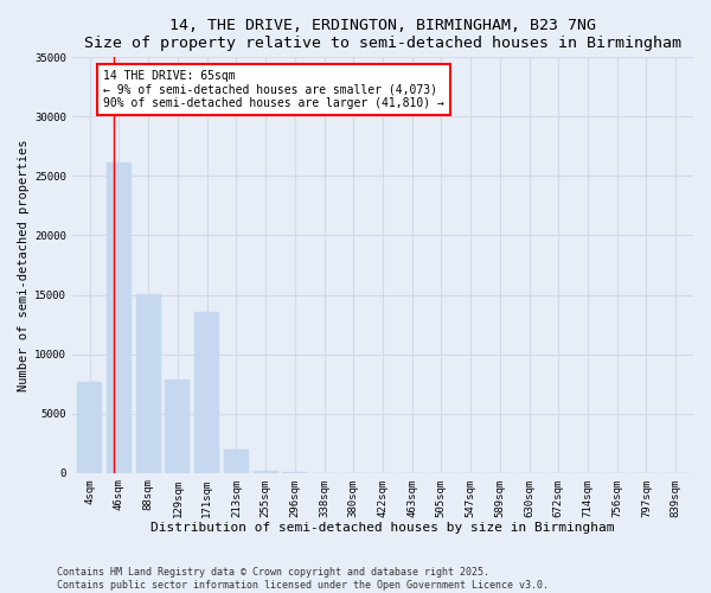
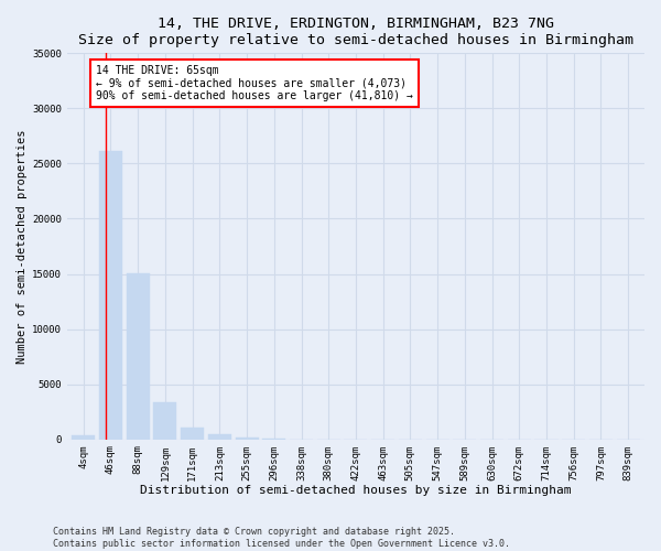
4sqm: 7700 -> 400
129sqm: 7900 -> 3400
171sqm: 13600 -> 1000
213sqm: 2000 -> 400
